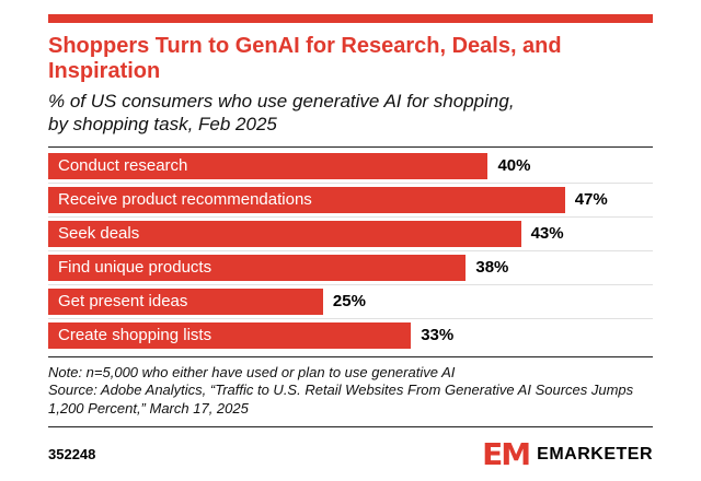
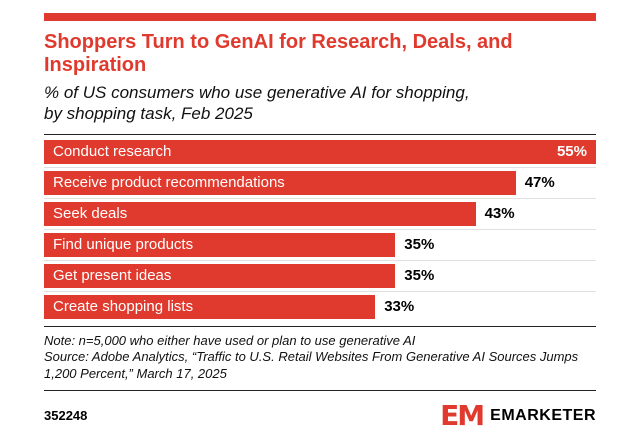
Conduct research: 40% -> 55%
Find unique products: 38% -> 35%
Get present ideas: 25% -> 35%
